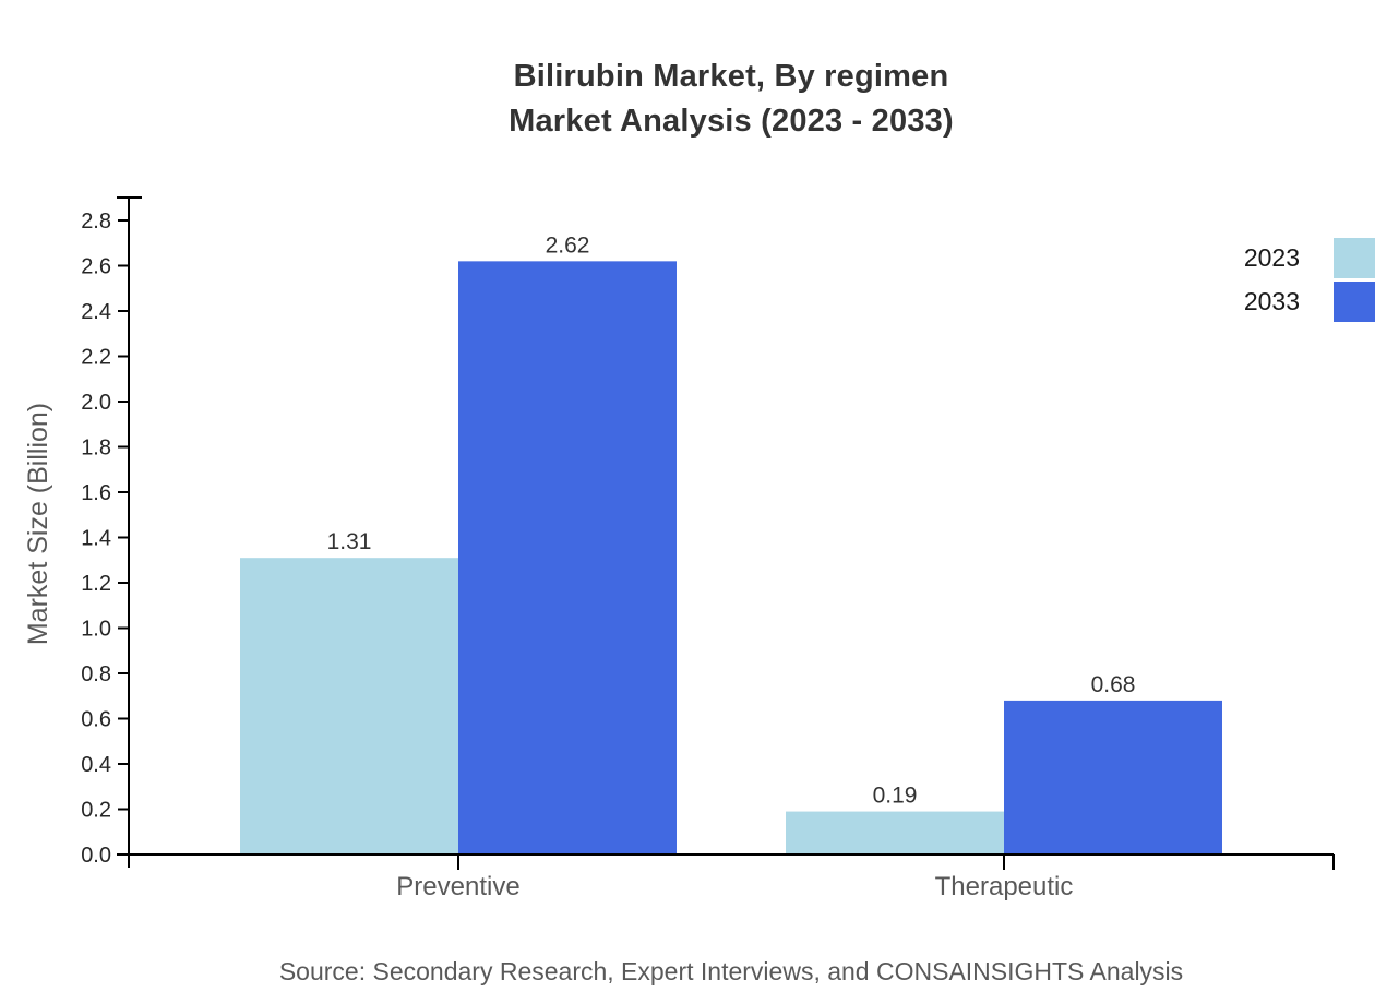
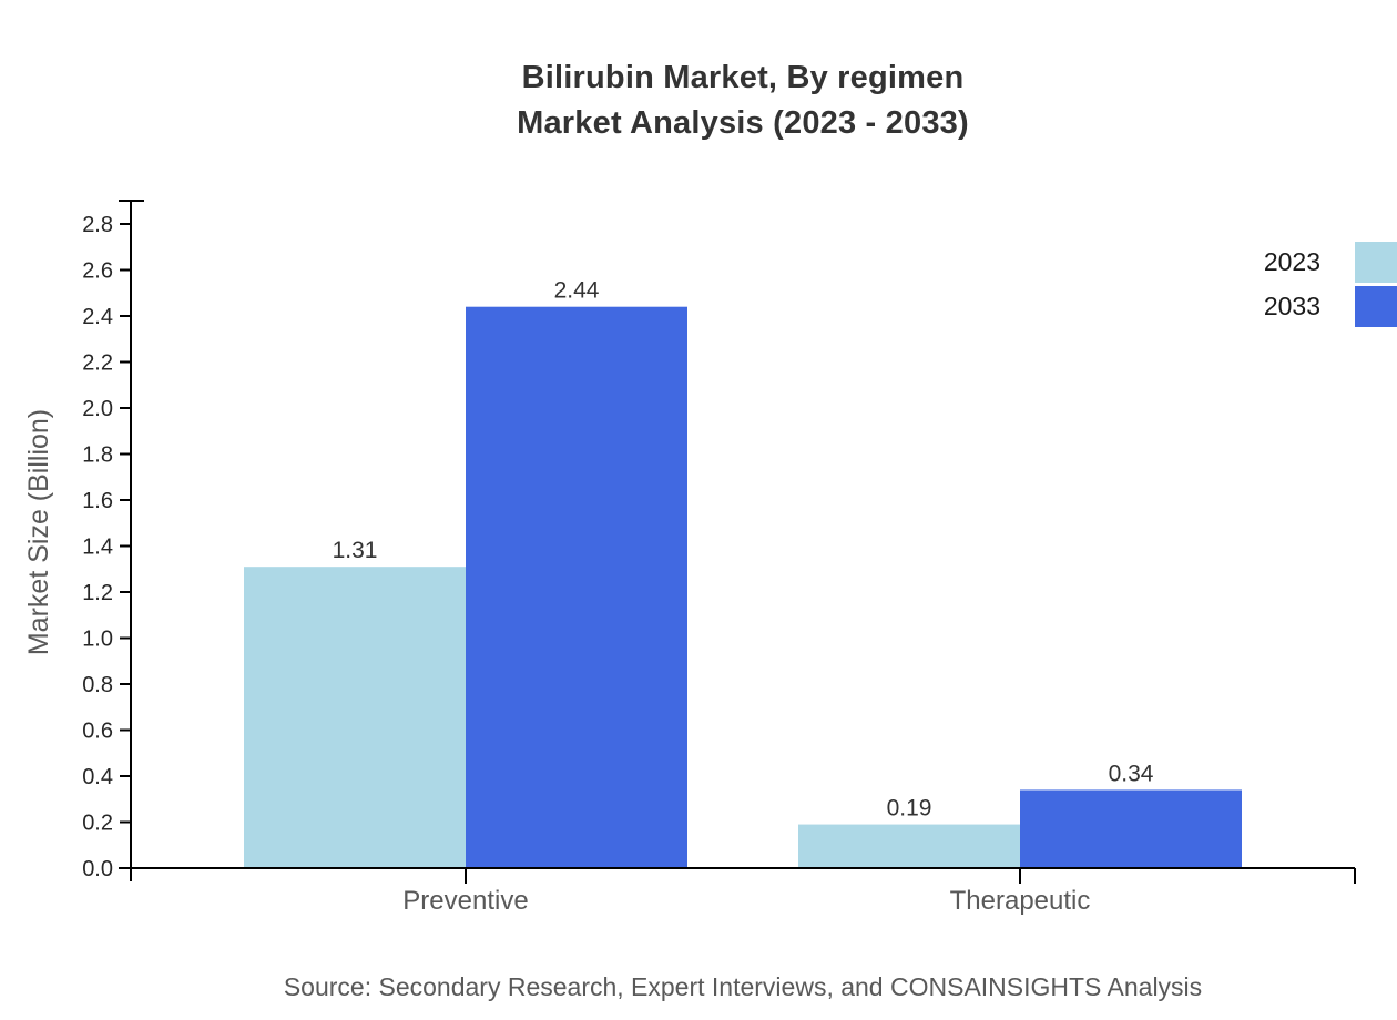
2033/Preventive: 2.62 -> 2.44
2033/Therapeutic: 0.68 -> 0.34
